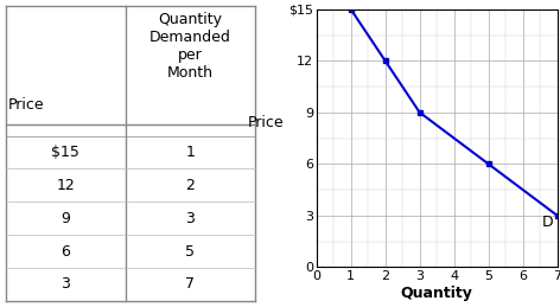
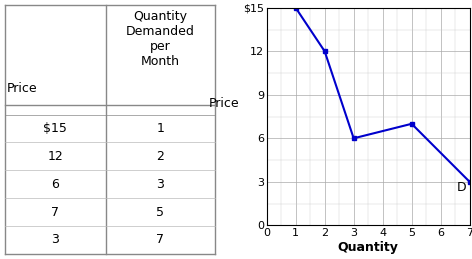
3: 9 -> 6
5: 6 -> 7
